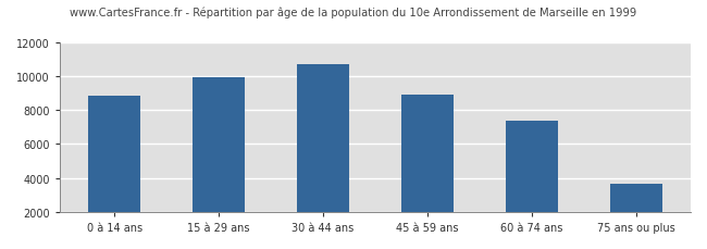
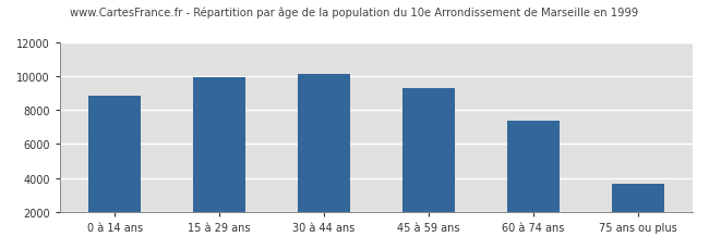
30 à 44 ans: 10700 -> 10100
45 à 59 ans: 8900 -> 9300
